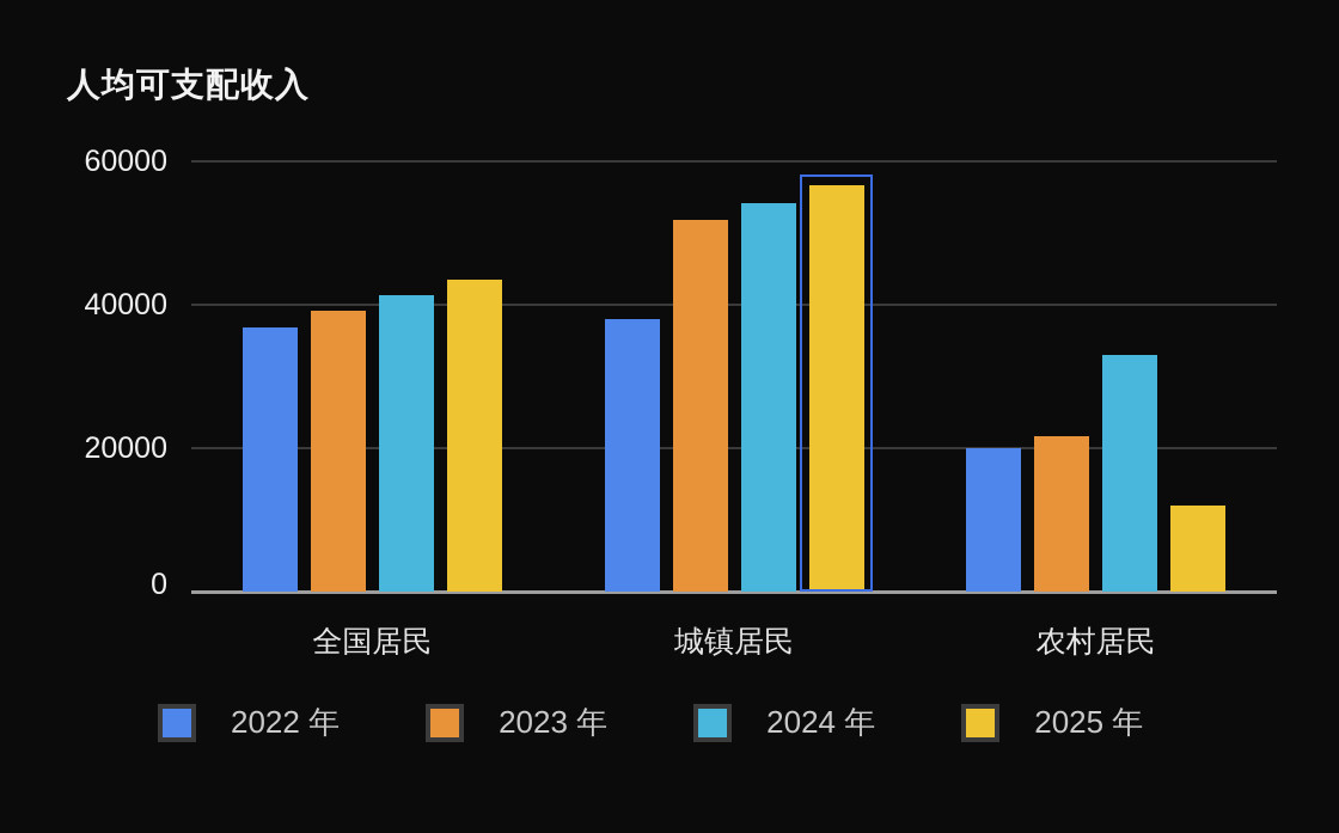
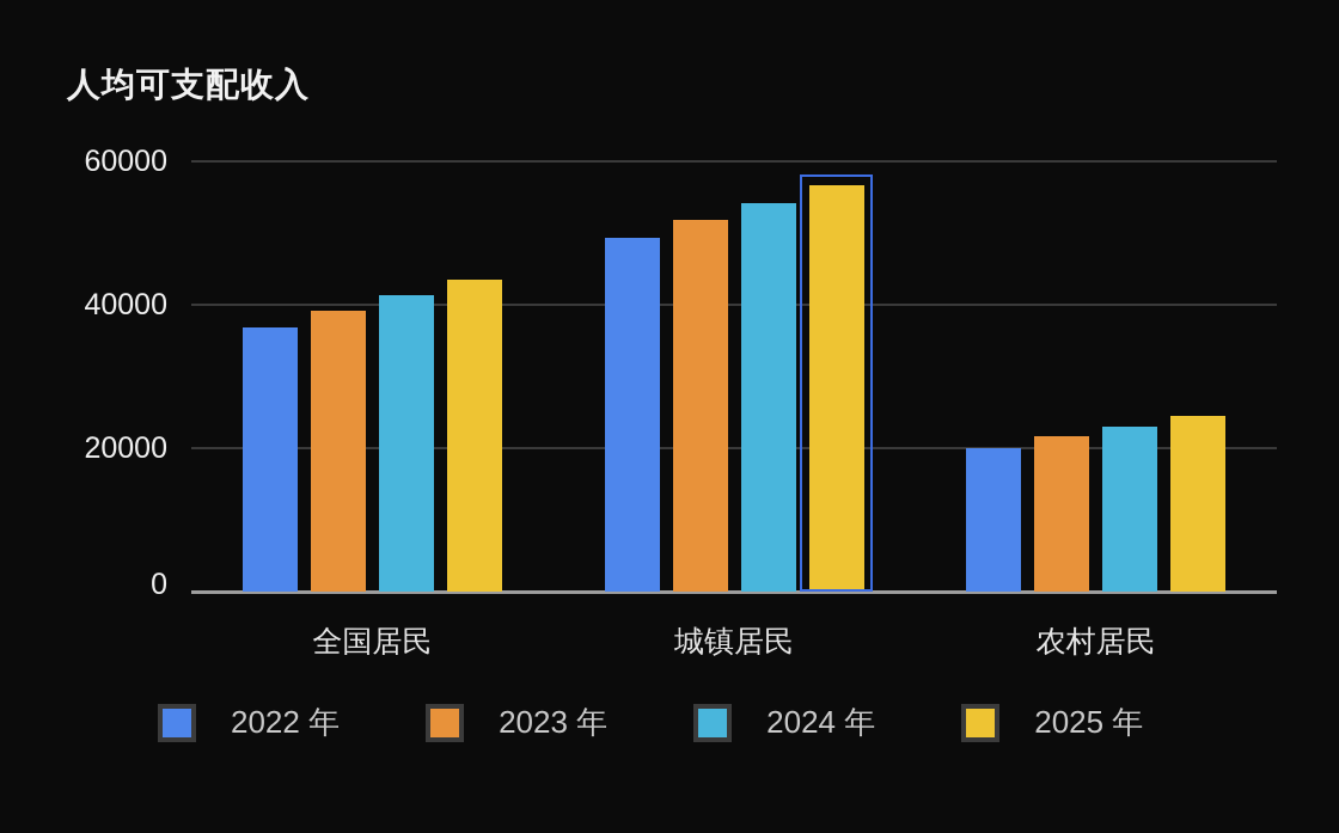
2022 年/城镇居民: 38000 -> 49000
2024 年/农村居民: 33000 -> 23000
2025 年/农村居民: 12000 -> 24000
